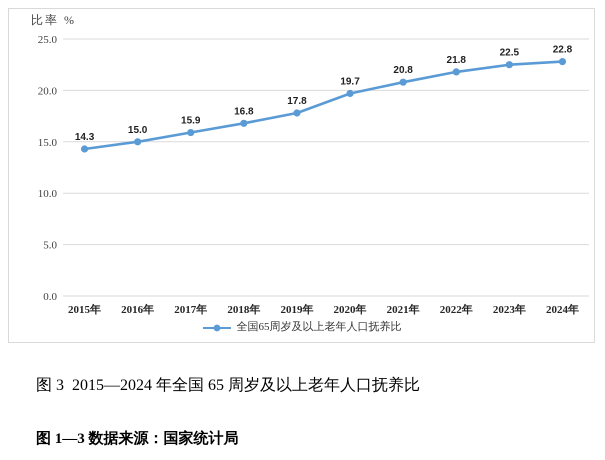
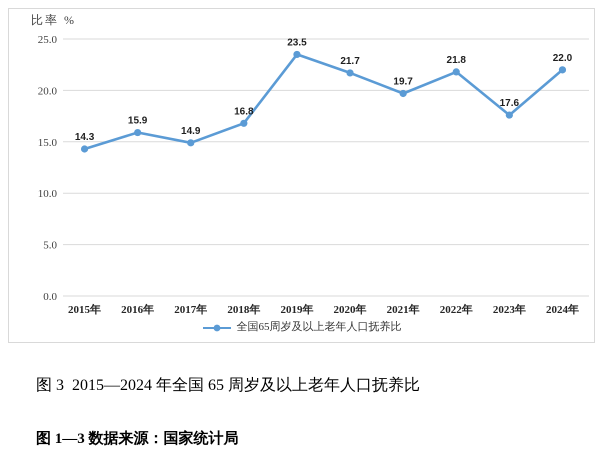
2016年: 15.0 -> 15.9
2017年: 15.9 -> 14.9
2019年: 17.8 -> 23.5
2020年: 19.7 -> 21.7
2021年: 20.8 -> 19.7
2023年: 22.5 -> 17.6
2024年: 22.8 -> 22.0
